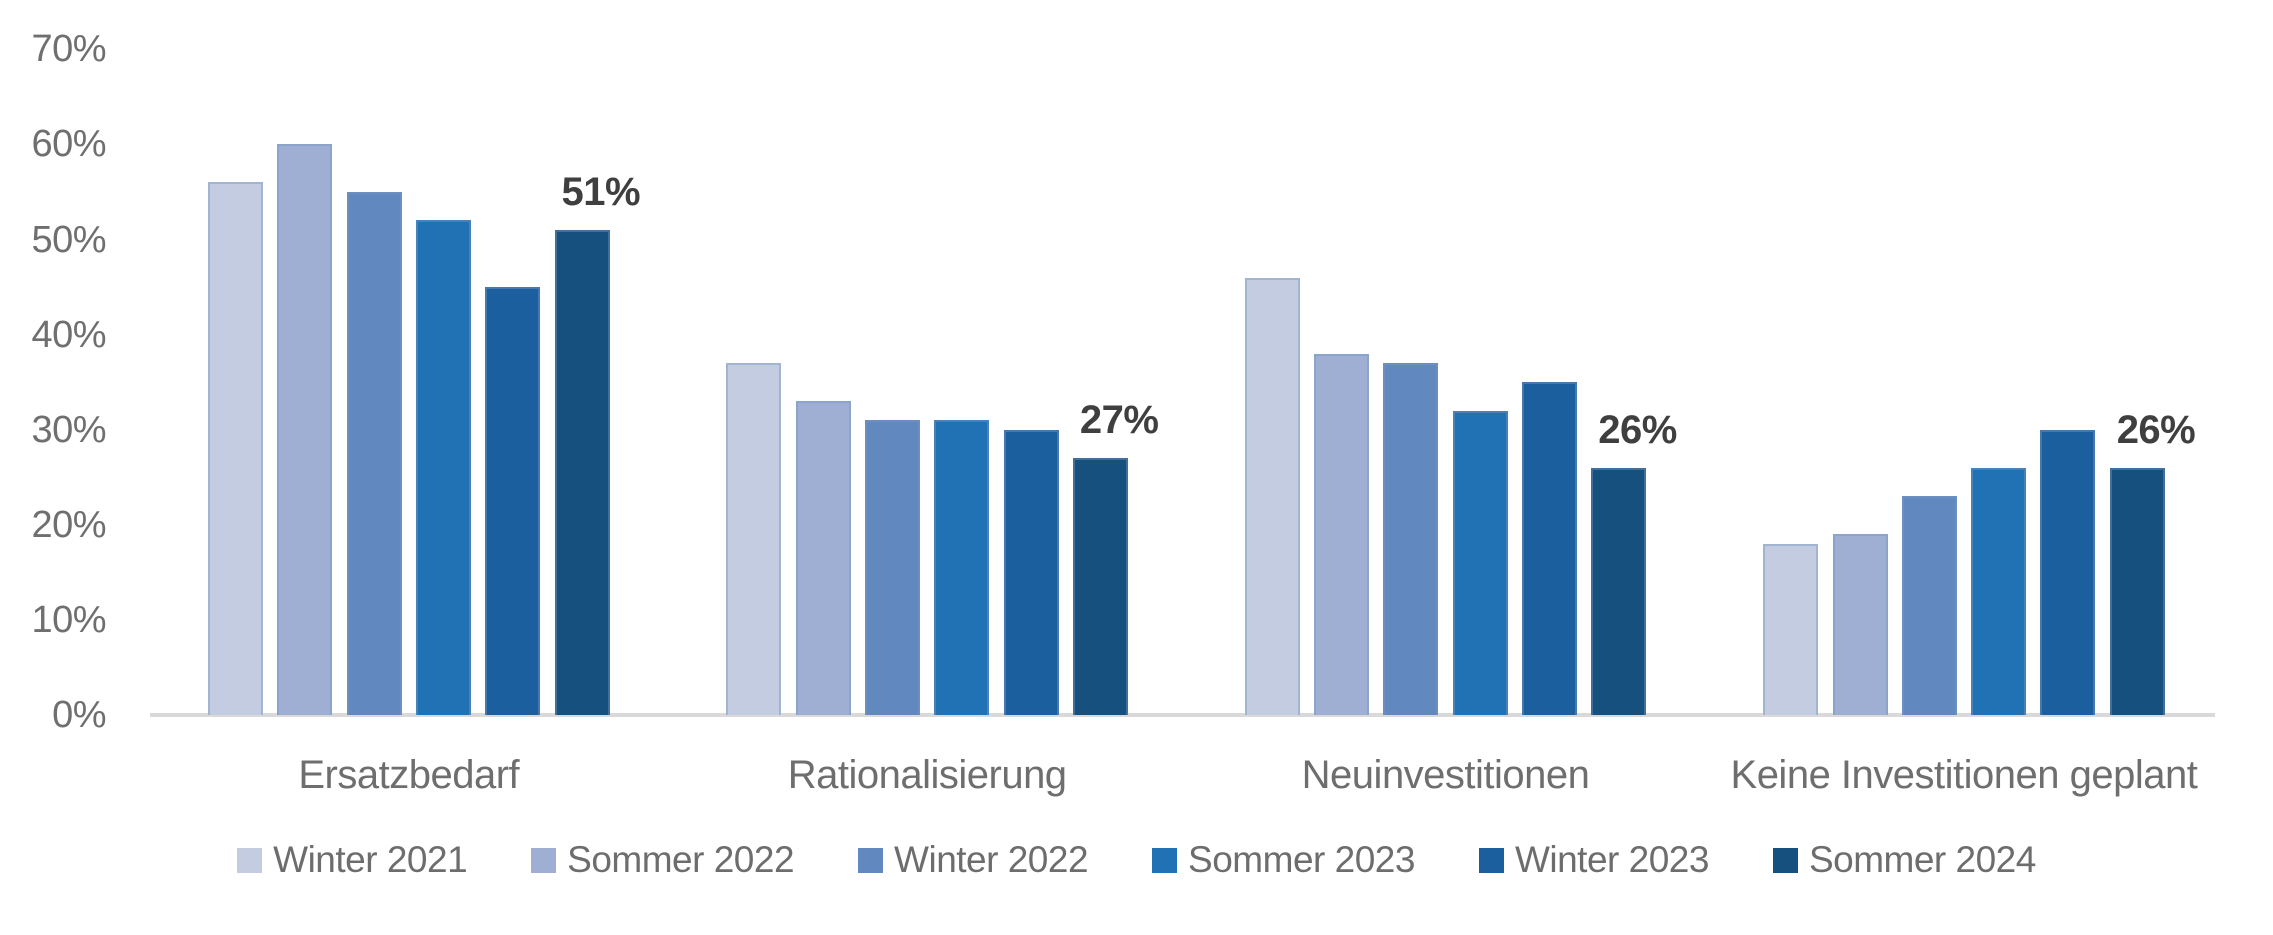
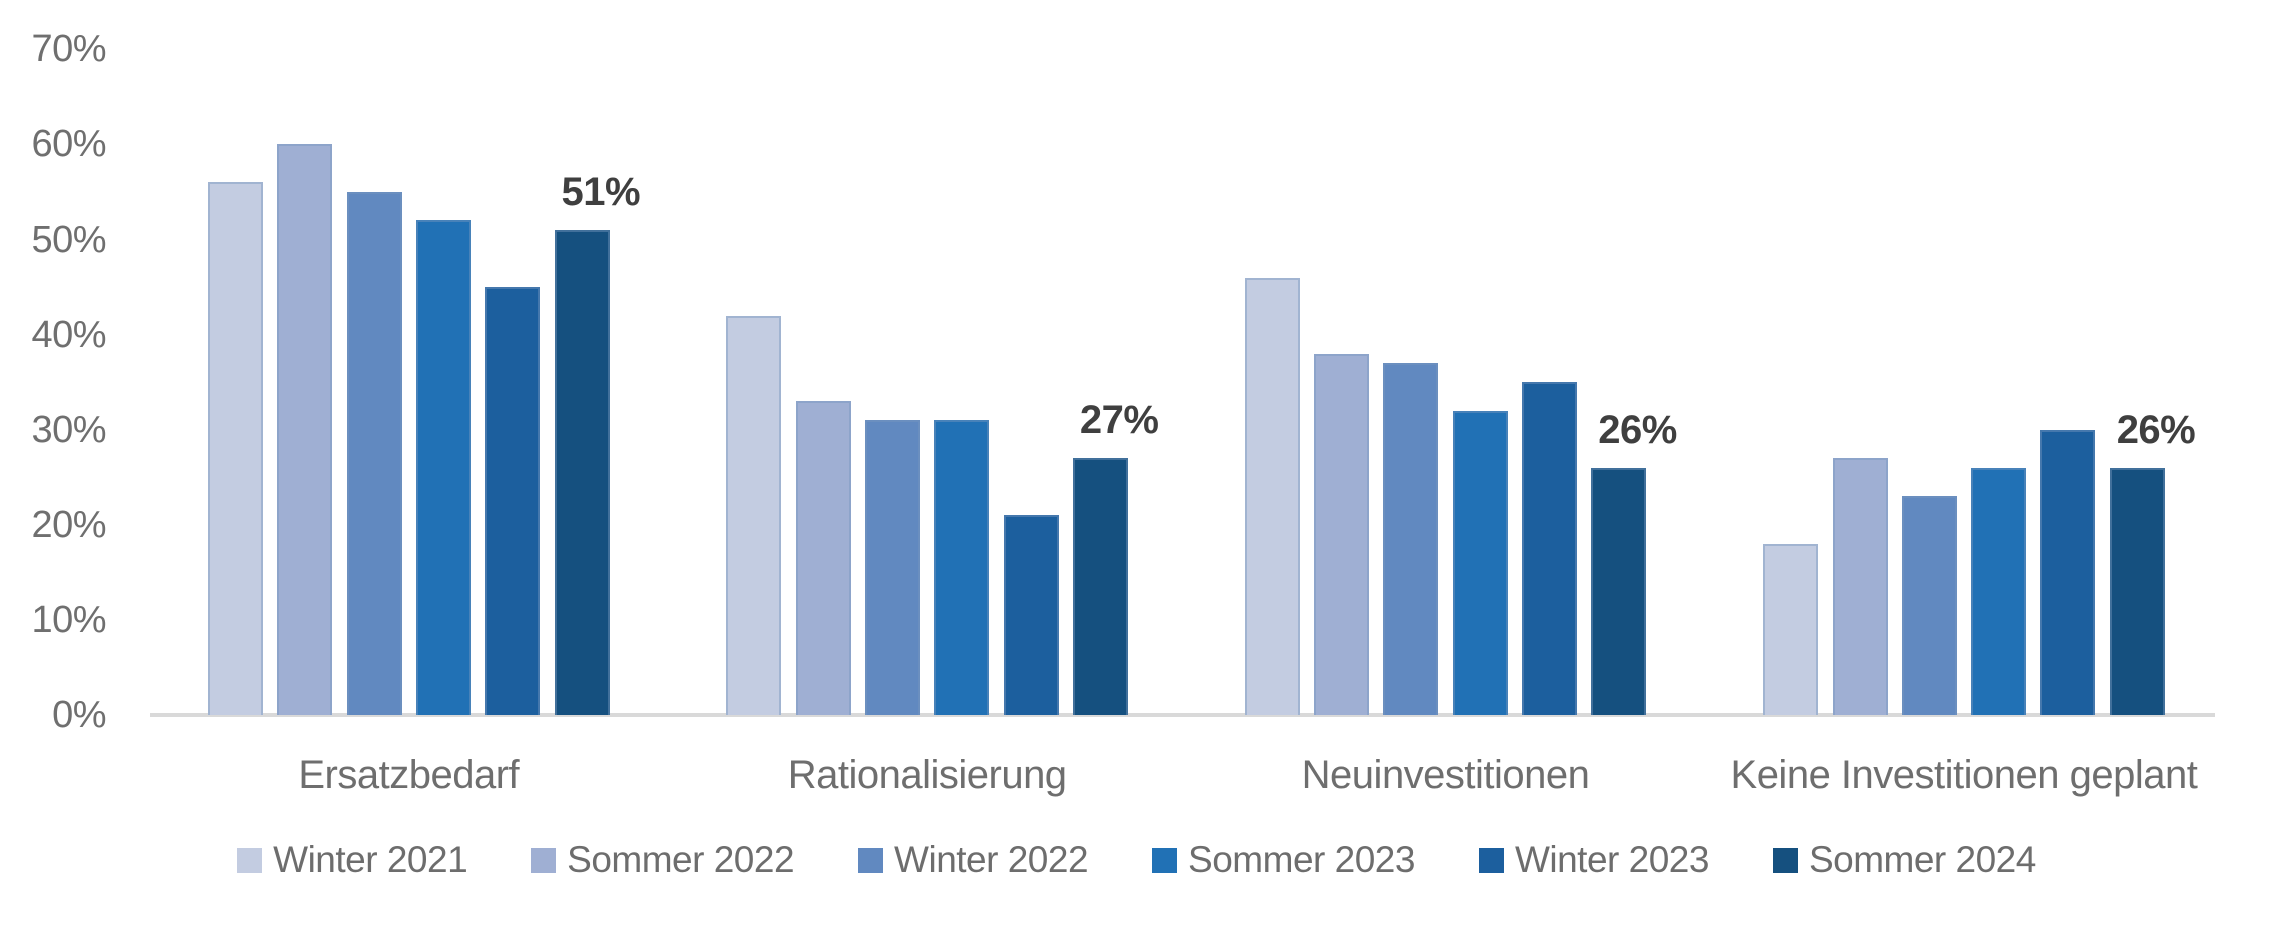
Winter 2021/Rationalisierung: 37% -> 42%
Winter 2023/Rationalisierung: 30% -> 21%
Sommer 2022/Keine Investitionen geplant: 19% -> 27%
